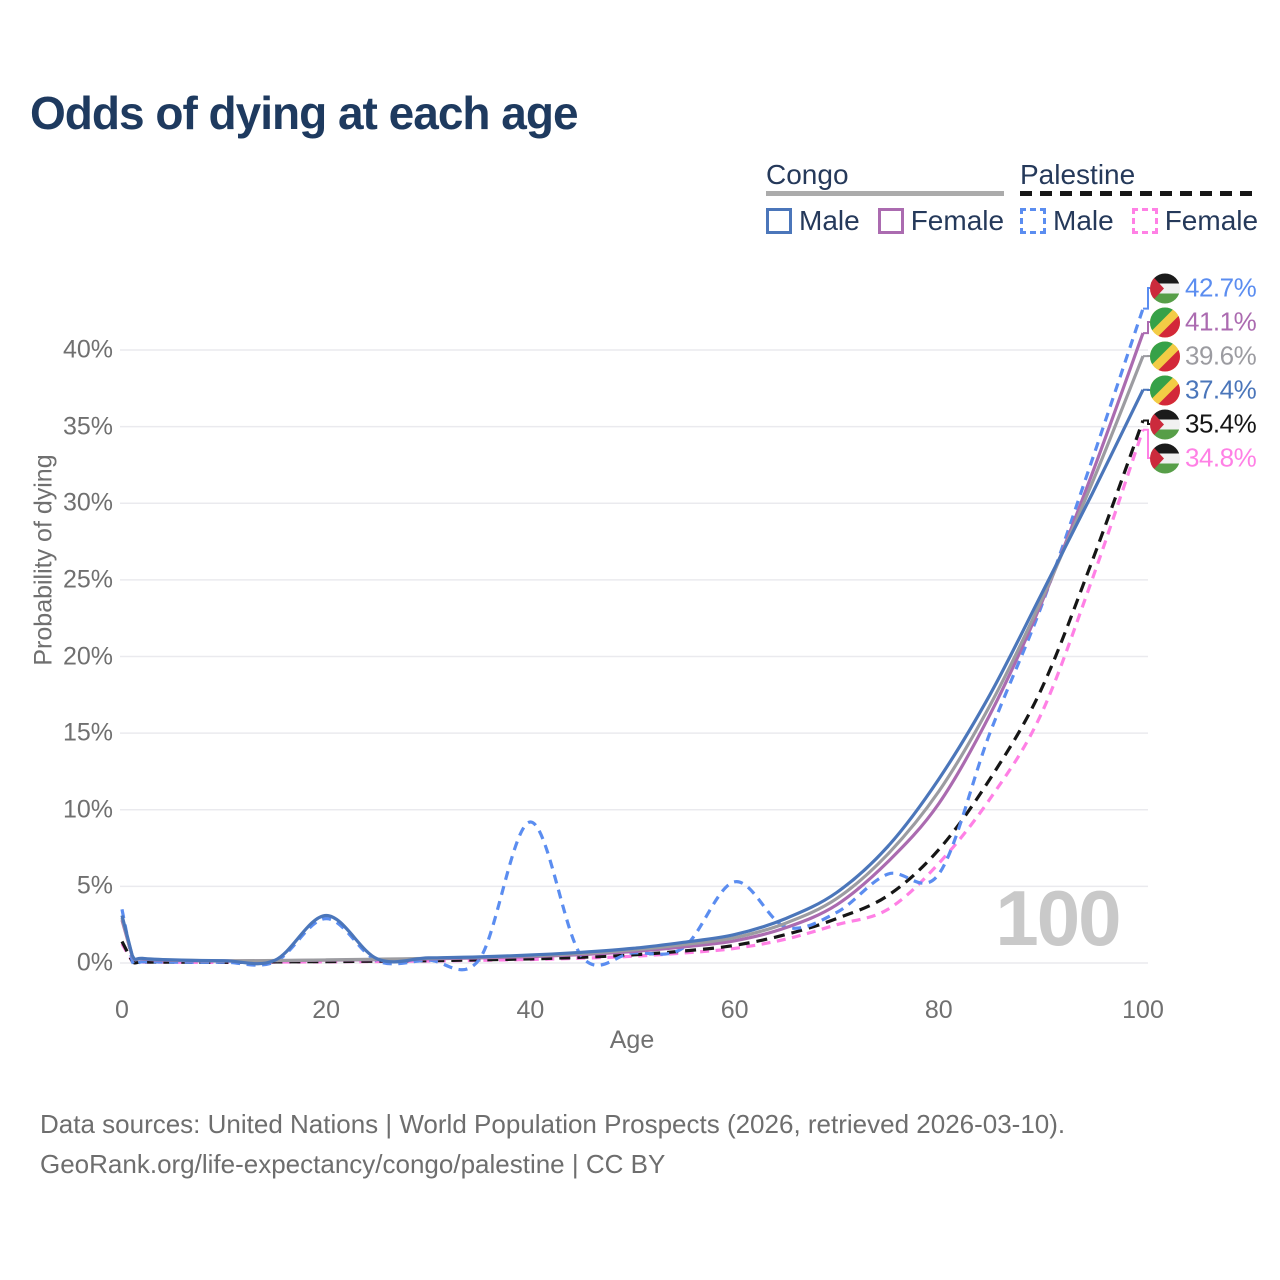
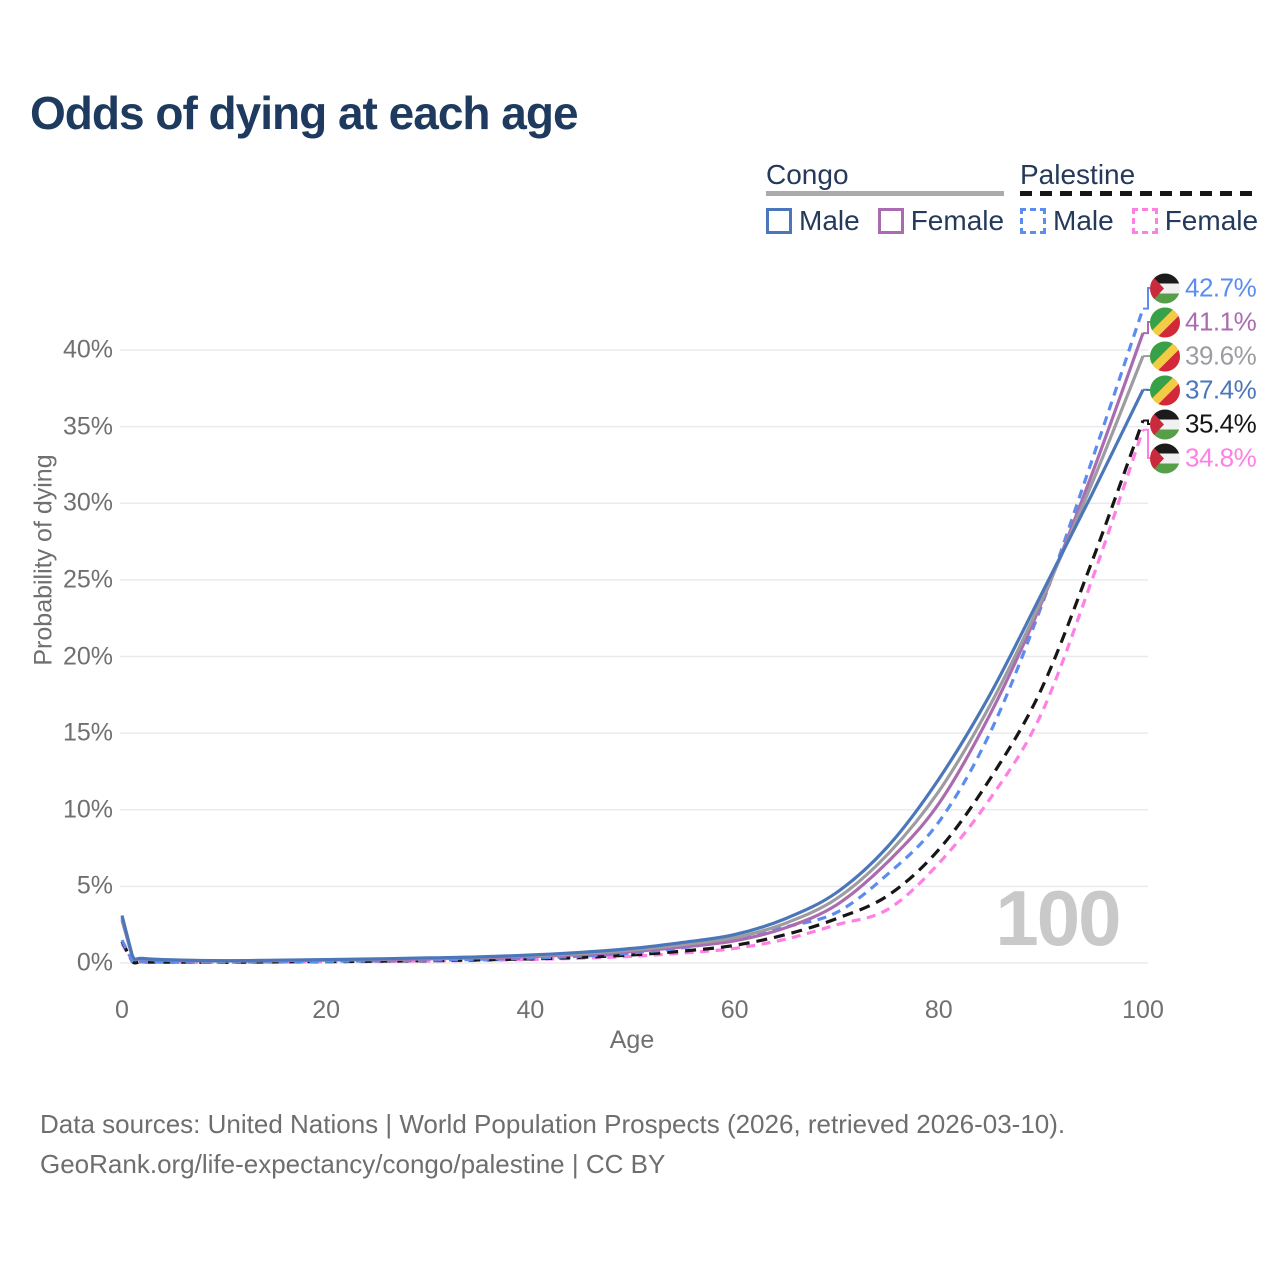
Palestine Male/0: 3.5% -> 1.5%
Palestine Male/20: 2.9% -> 0.1%
Congo Male/20: 3.1% -> 0.2%
Palestine Male/40: 9.2% -> 0.3%
Palestine Male/60: 5.3% -> 1.6%
Palestine Male/80: 5.8% -> 9.2%
